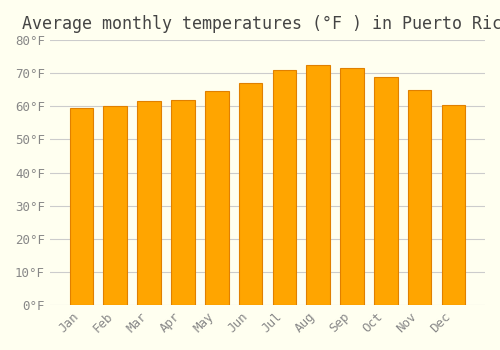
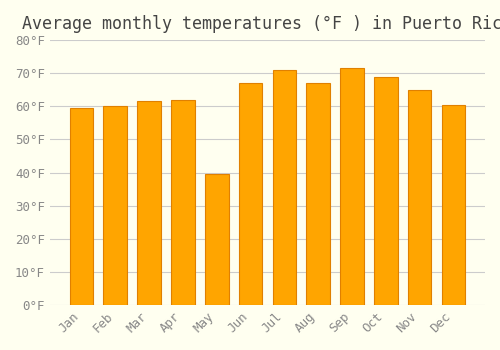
May: 64.5°F -> 39.5°F
Aug: 72.5°F -> 67.0°F
